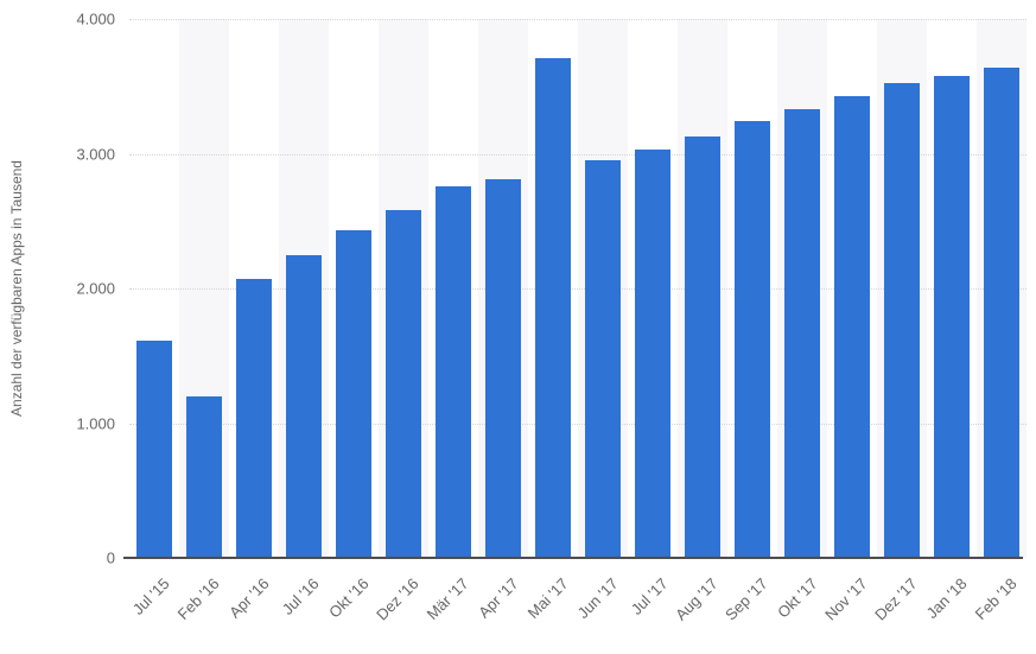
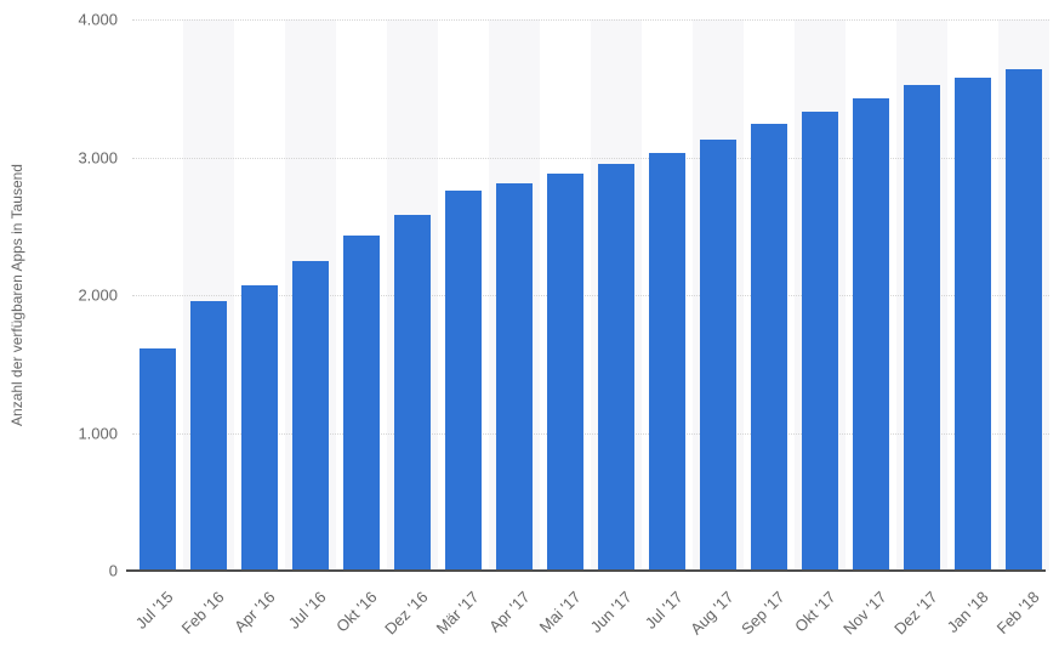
Feb '16: 1200 -> 1960
Mai '17: 3710 -> 2880
